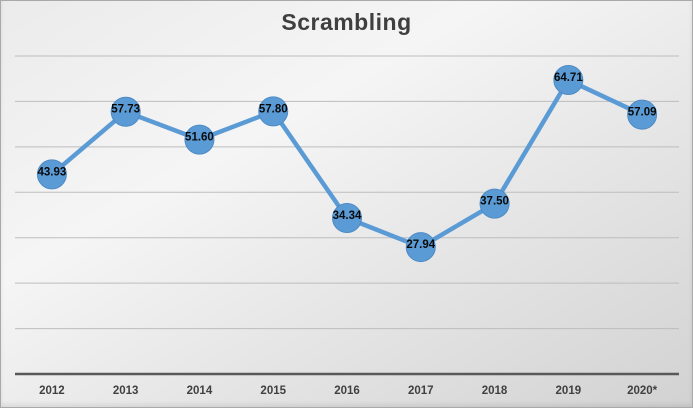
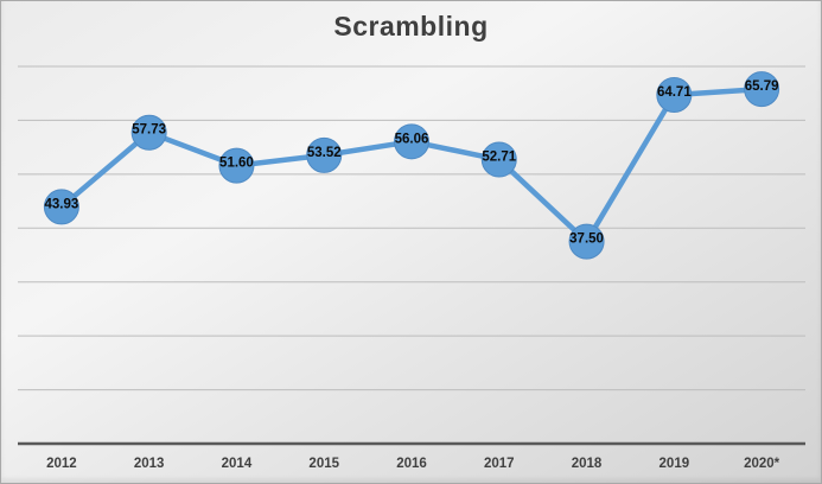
2015: 57.80 -> 53.52
2016: 34.34 -> 56.06
2017: 27.94 -> 52.71
2020*: 57.09 -> 65.79
